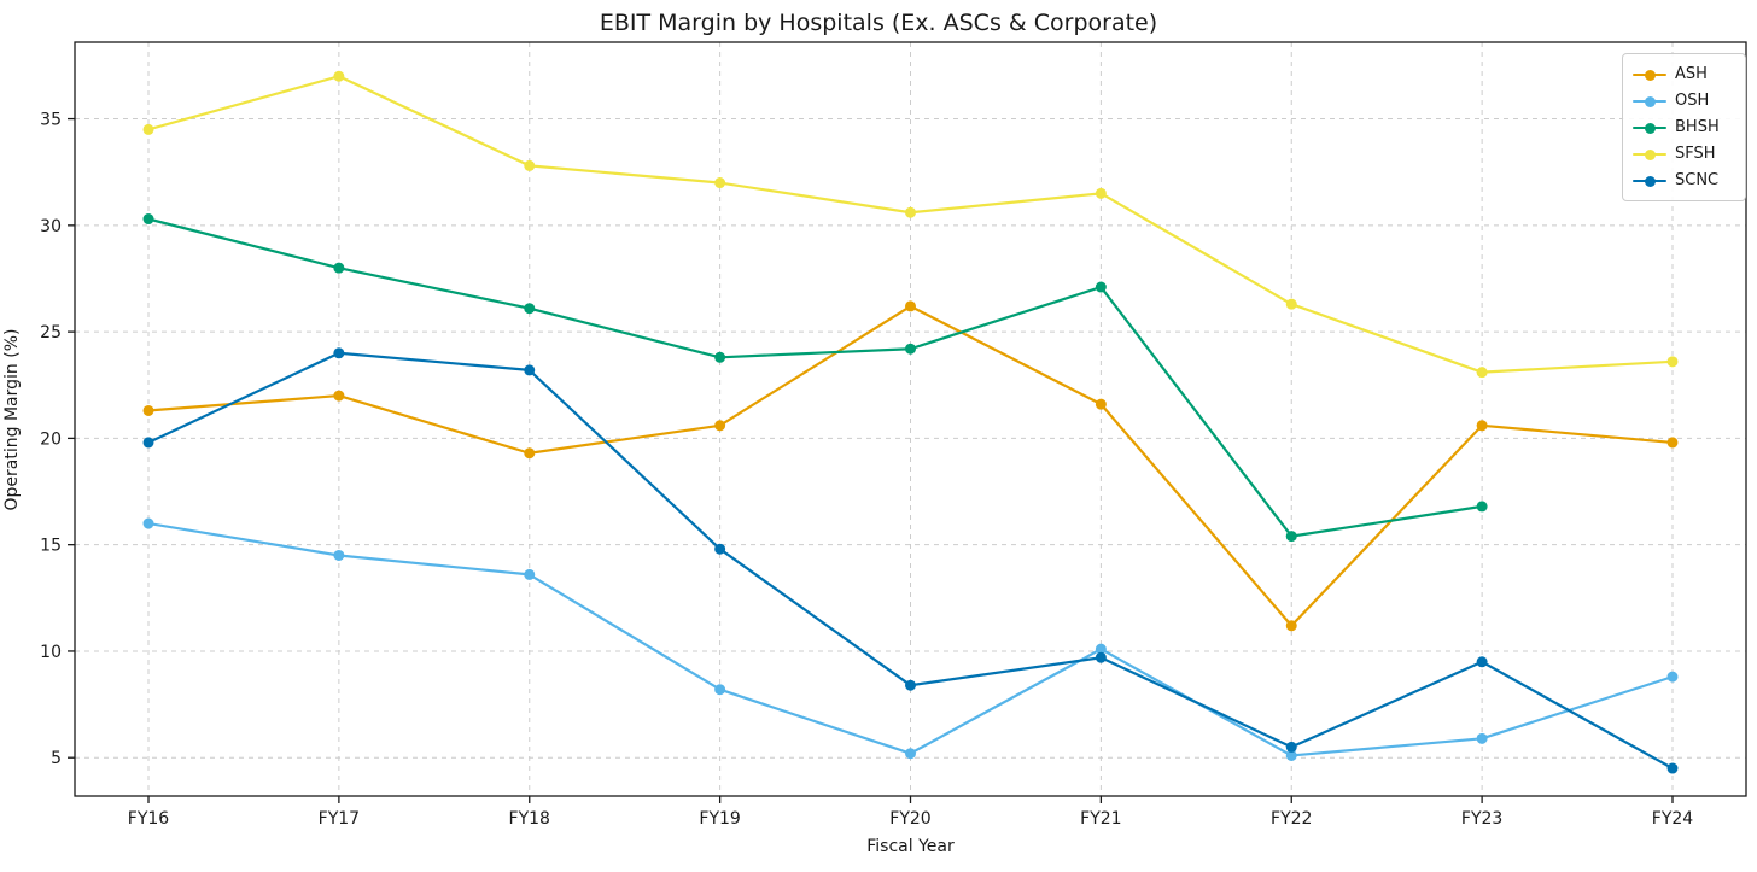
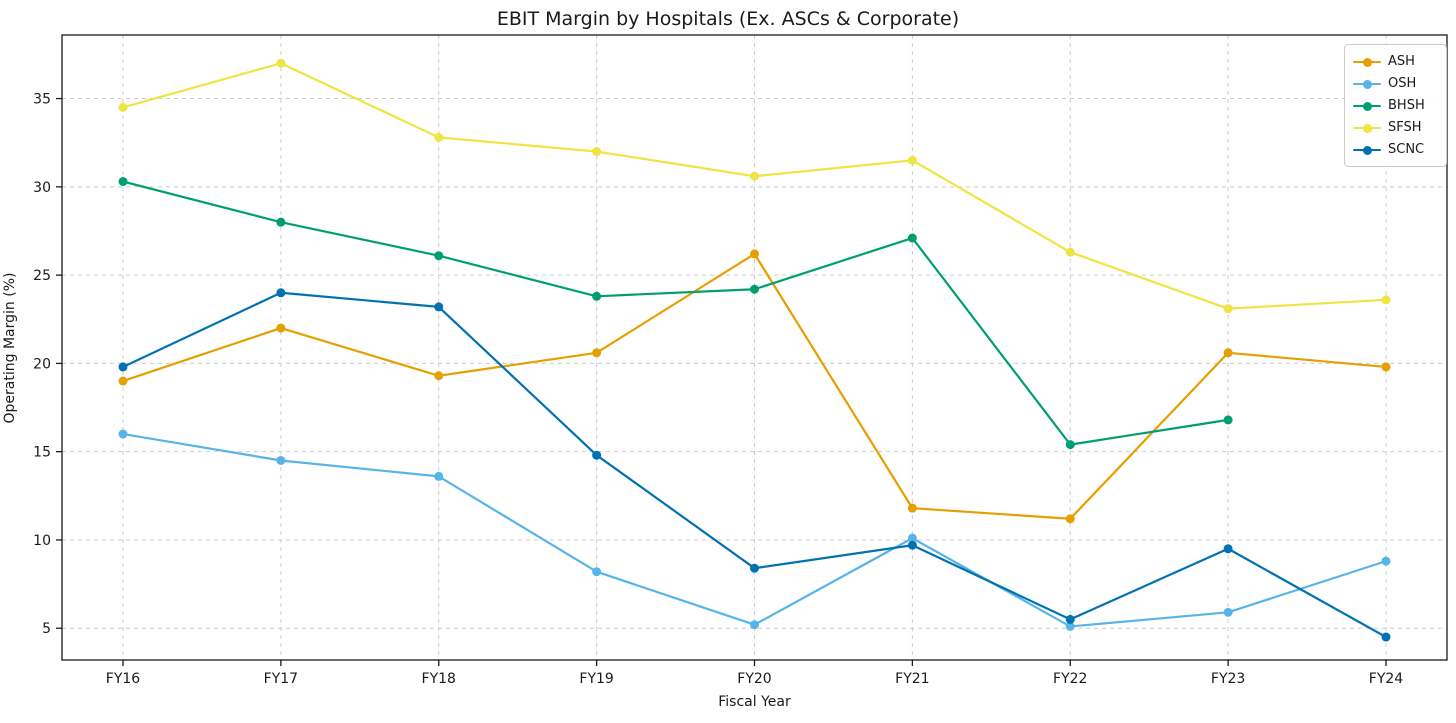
ASH/FY16: 21.3 -> 19.0
ASH/FY21: 21.6 -> 11.8
